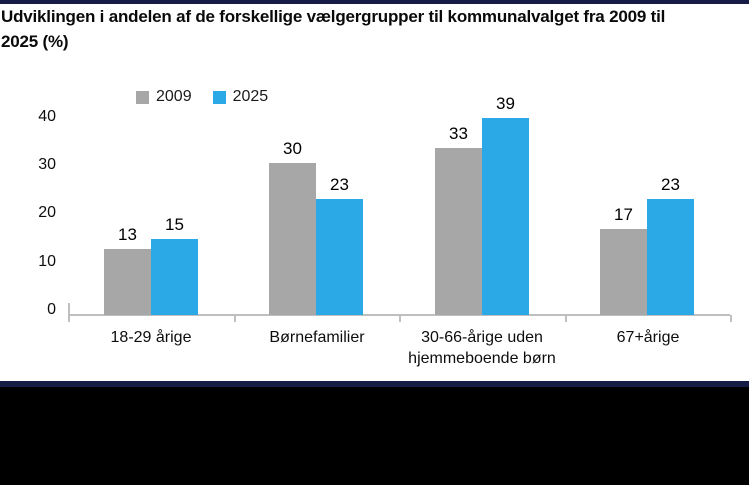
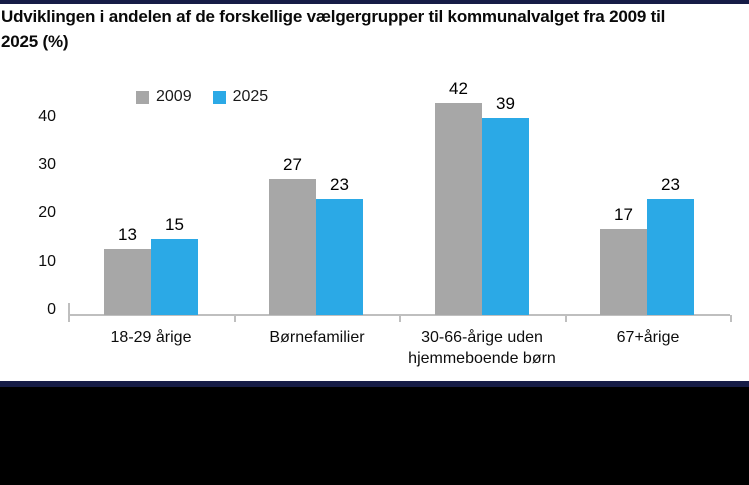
2009/Børnefamilier: 30 -> 27
2009/30-66-årige uden hjemmeboende børn: 33 -> 42
